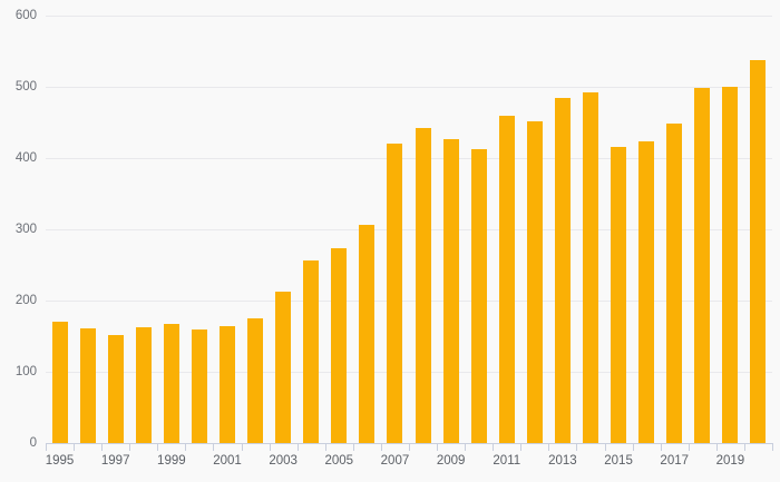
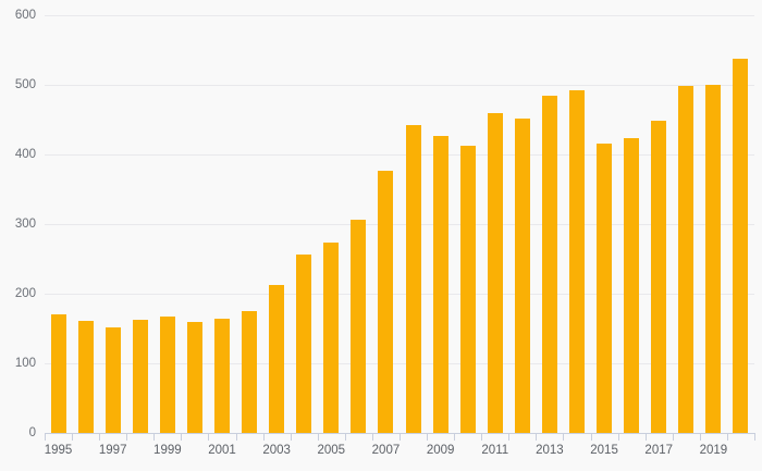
2007: 420 -> 380
